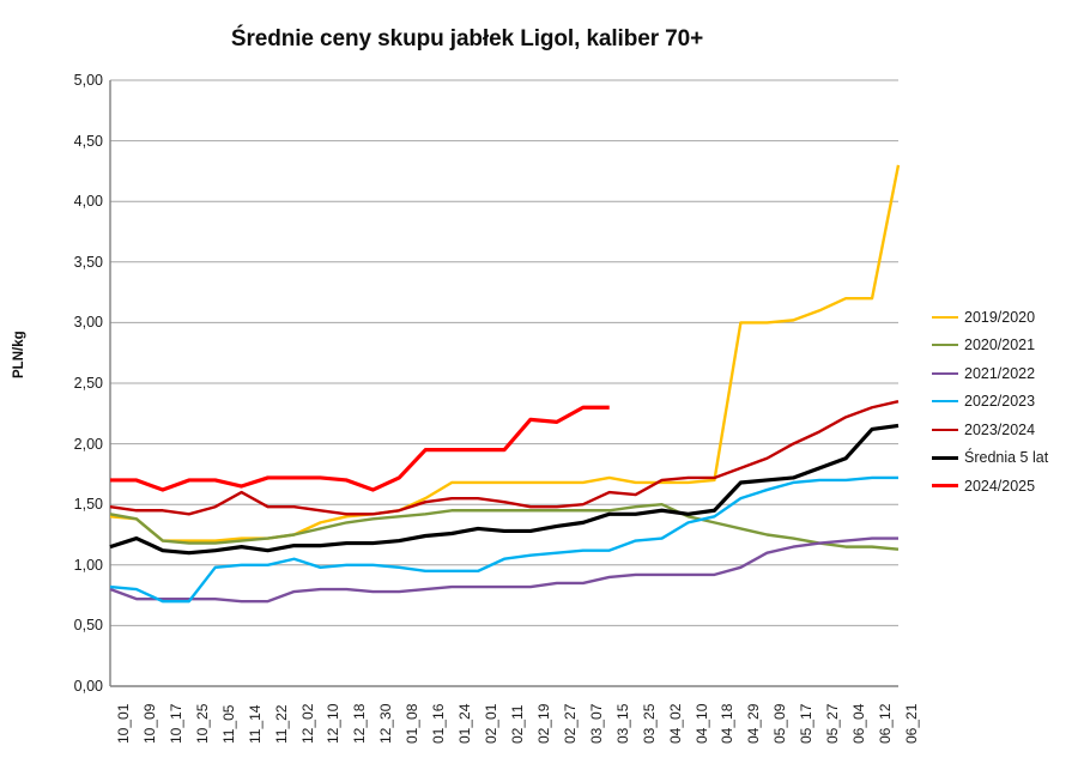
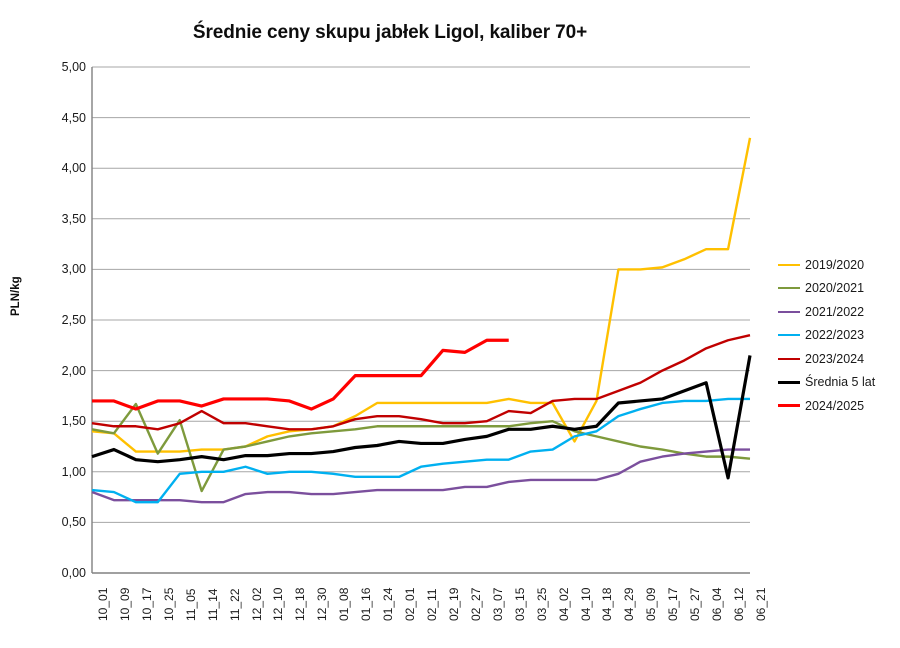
2020/2021/10_17: 1,20 -> 1,67
2020/2021/11_05: 1,18 -> 1,51
2020/2021/11_14: 1,20 -> 0,81
2019/2020/04_10: 1,68 -> 1,30
Średnia 5 lat/06_12: 2,12 -> 0,94
